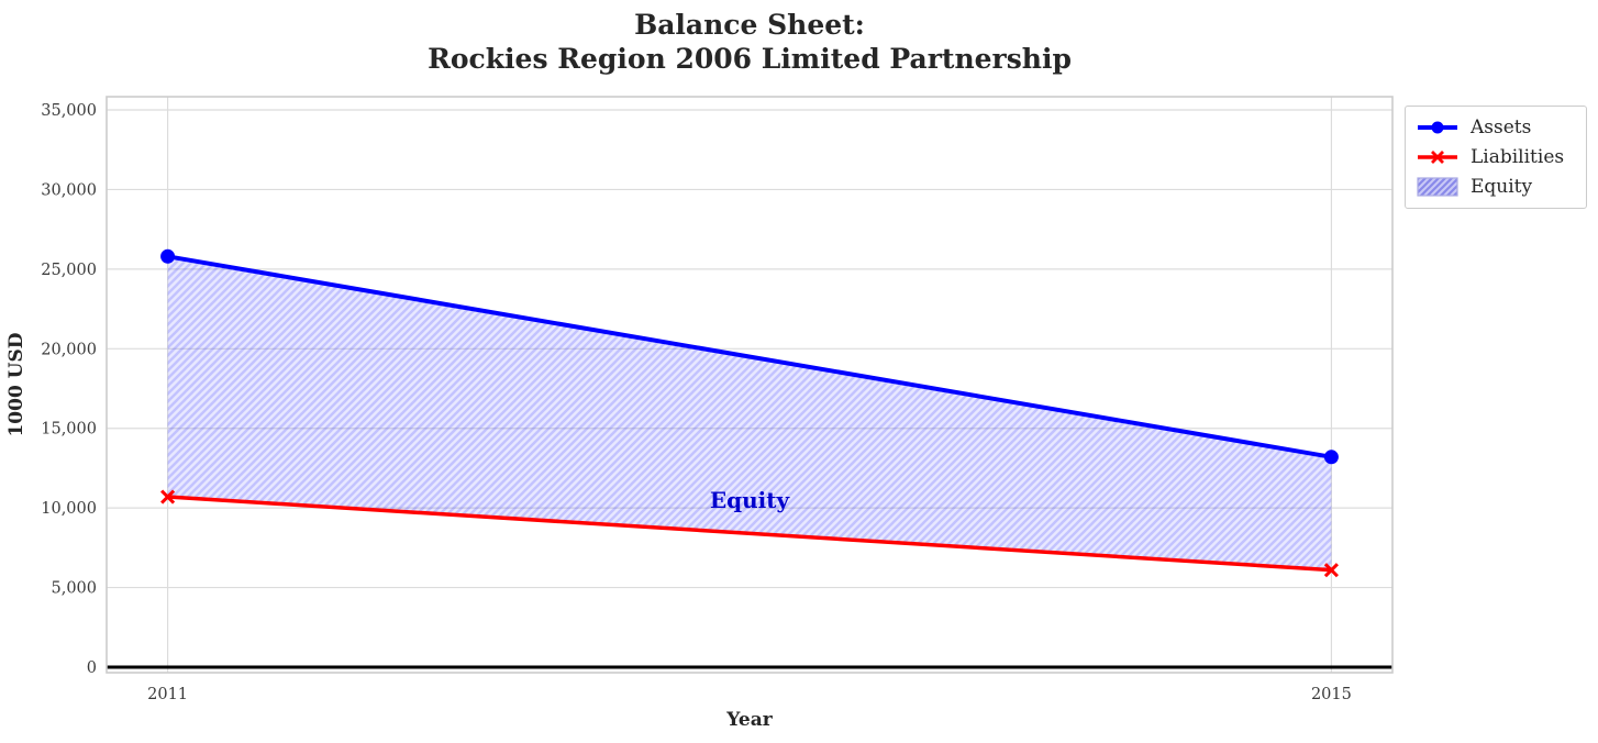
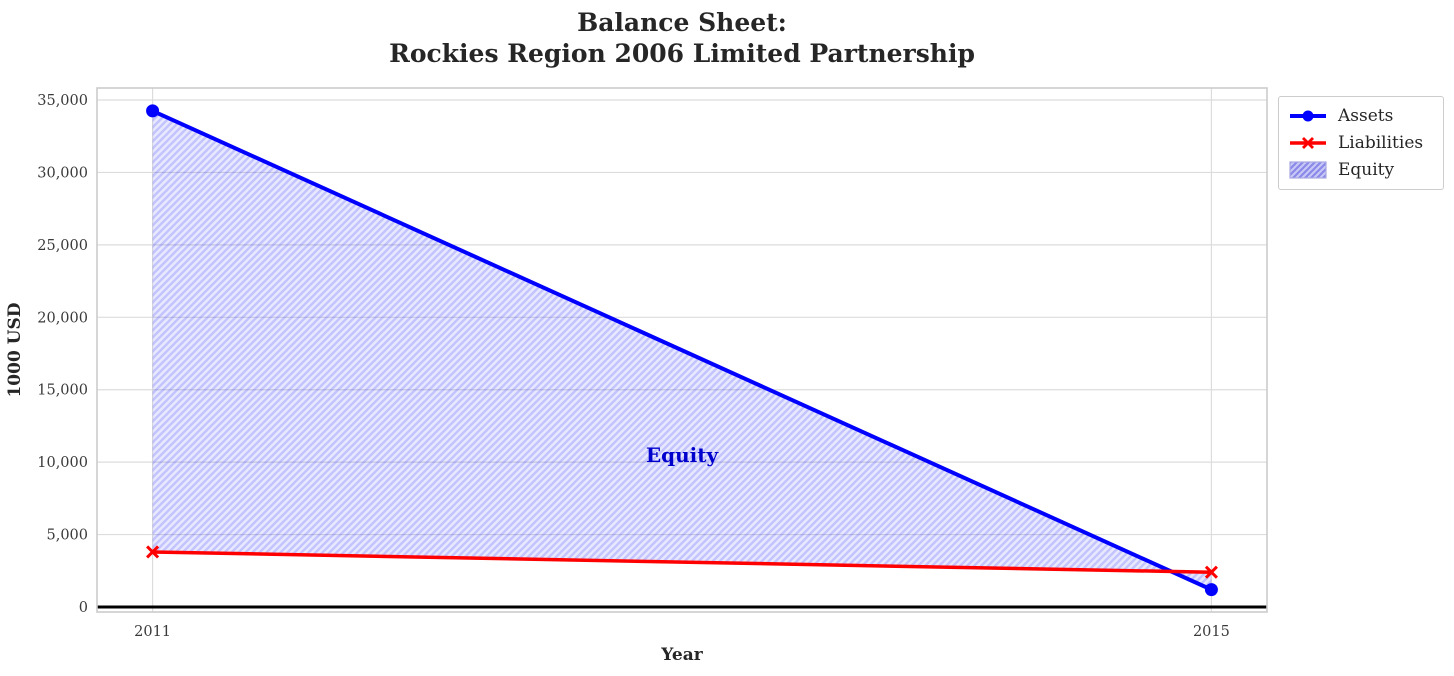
Assets/2011: 25800 -> 34200
Liabilities/2011: 10700 -> 3800
Assets/2015: 13200 -> 1200
Liabilities/2015: 6100 -> 2400
